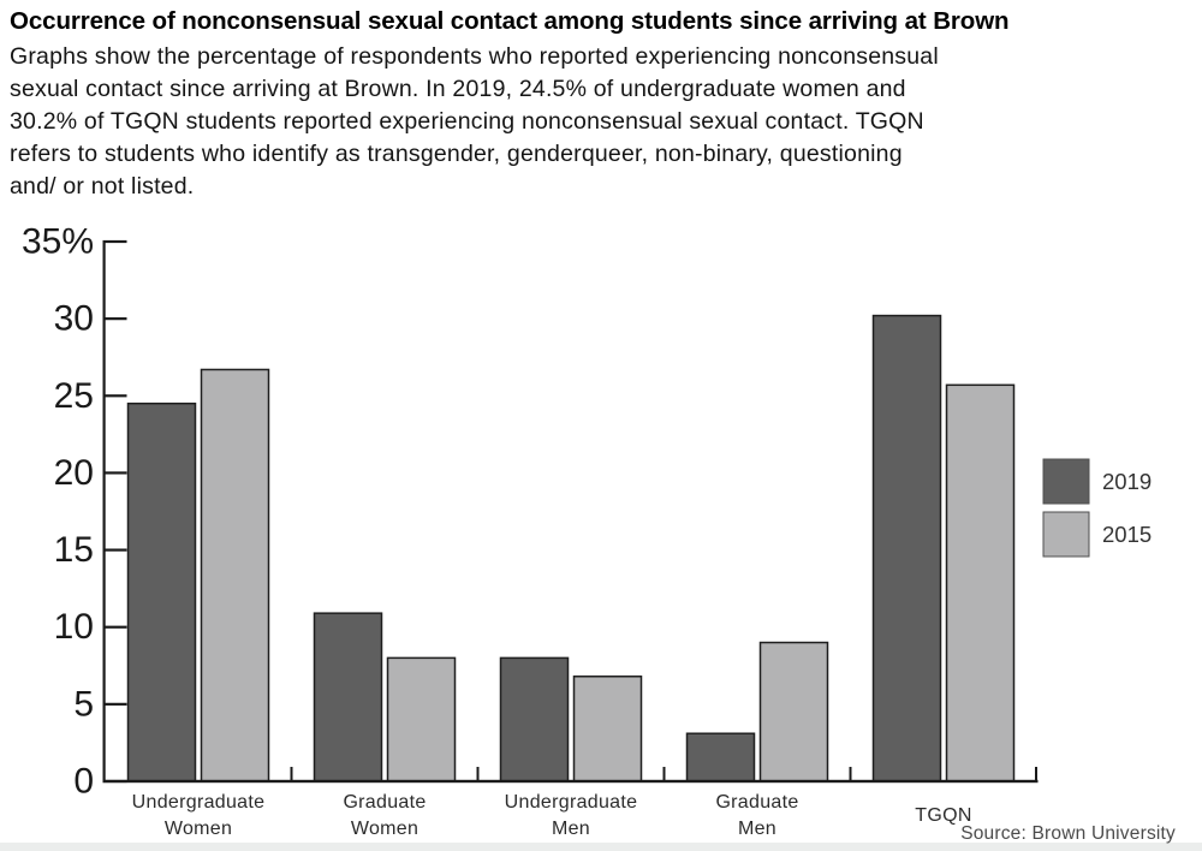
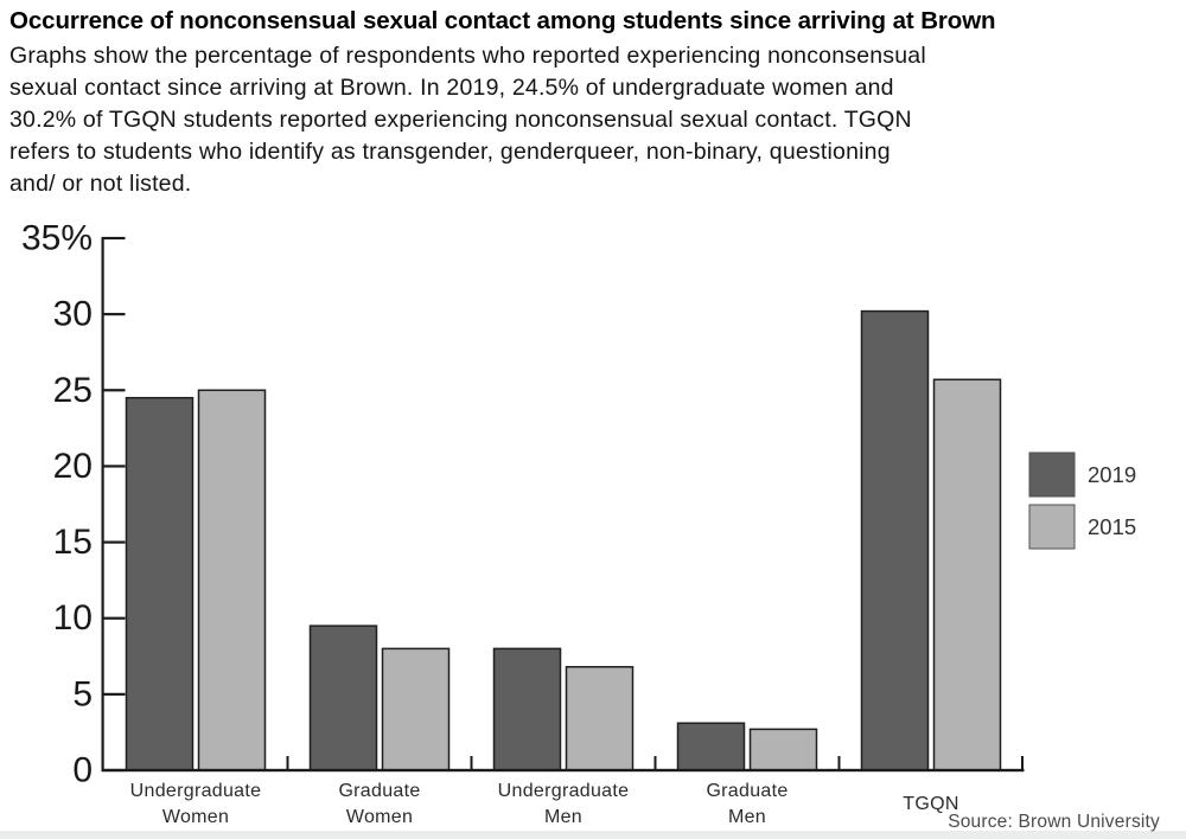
2015/Undergraduate Women: 26.7% -> 25.0%
2019/Graduate Women: 10.9% -> 9.5%
2015/Graduate Men: 9.0% -> 2.7%
